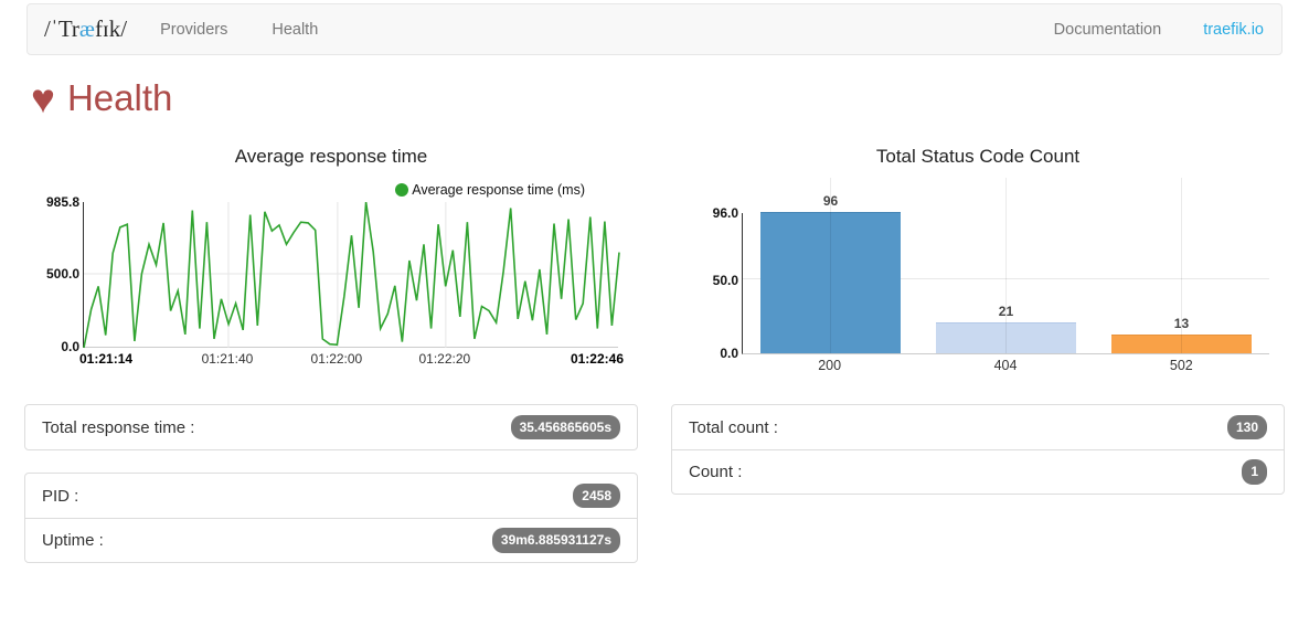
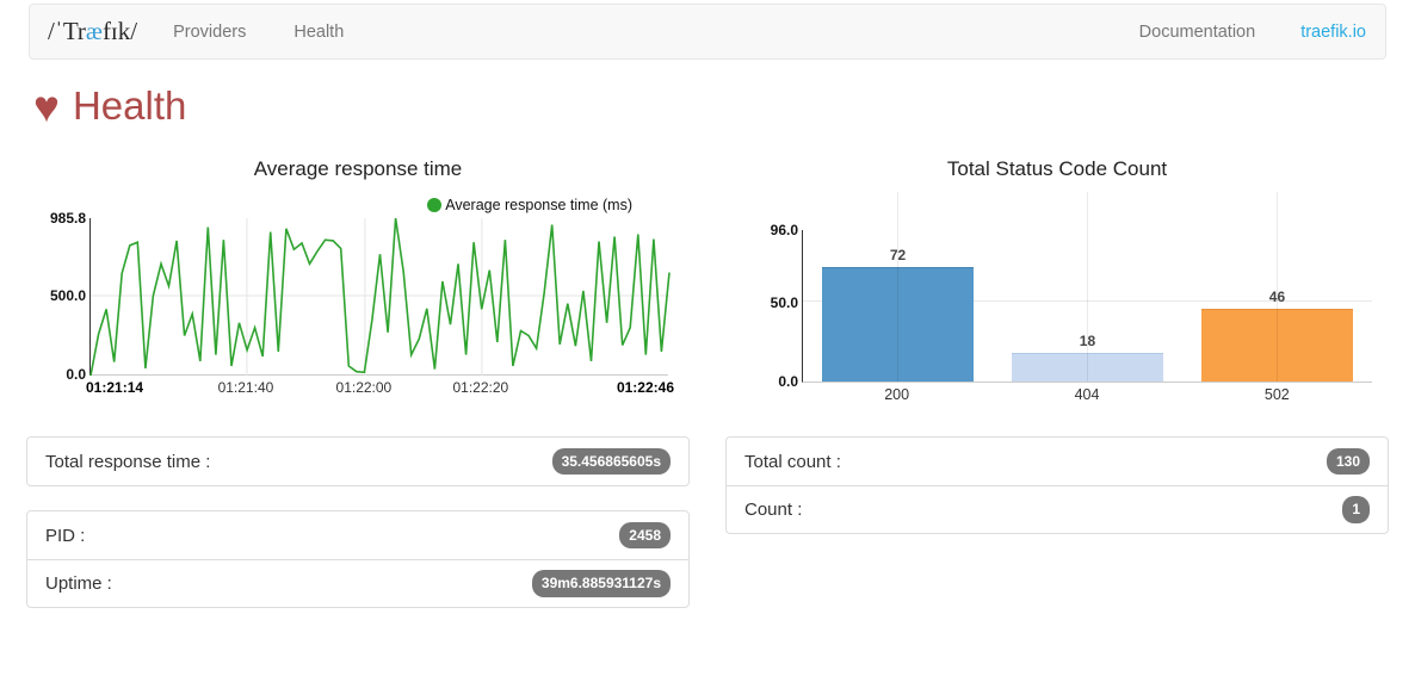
Total Status Code Count/200: 96 -> 72
Total Status Code Count/404: 21 -> 18
Total Status Code Count/502: 13 -> 46
